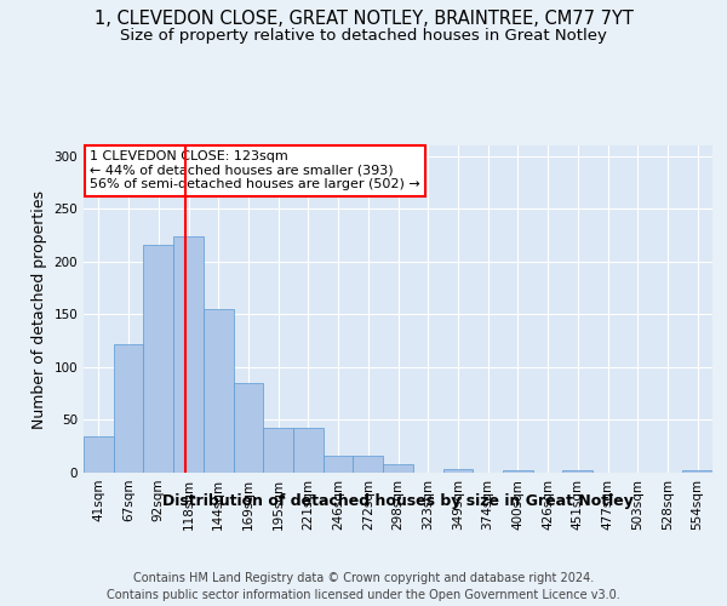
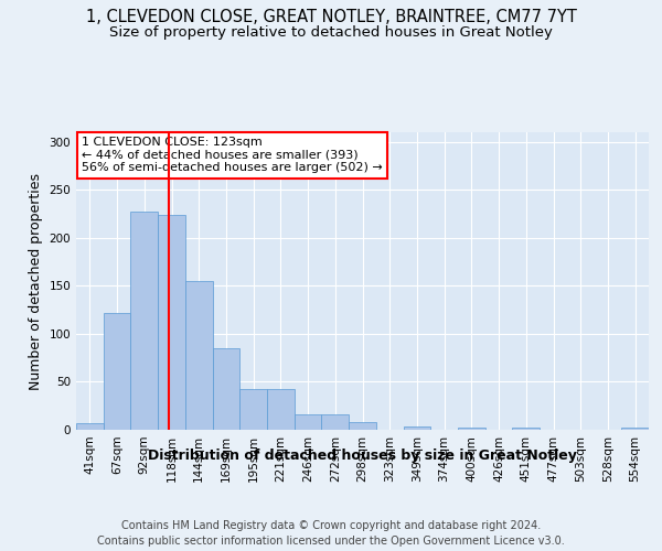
41sqm: 34 -> 7
92sqm: 216 -> 227
